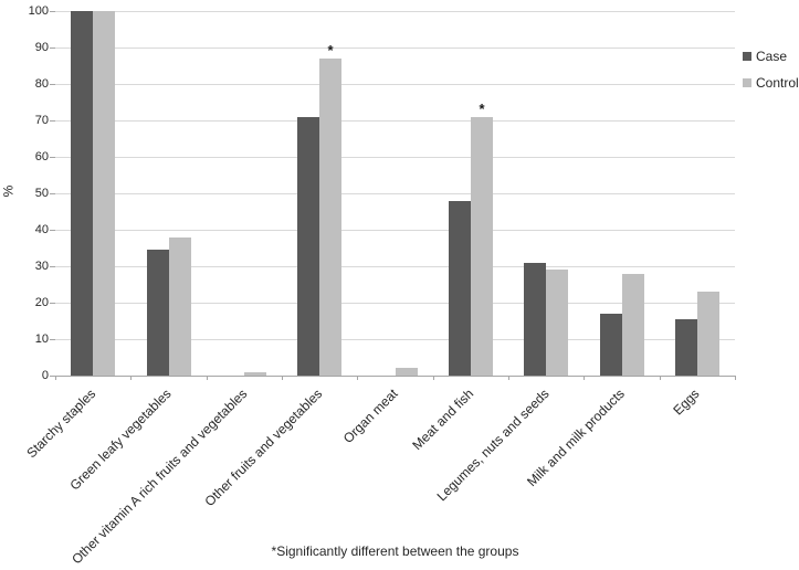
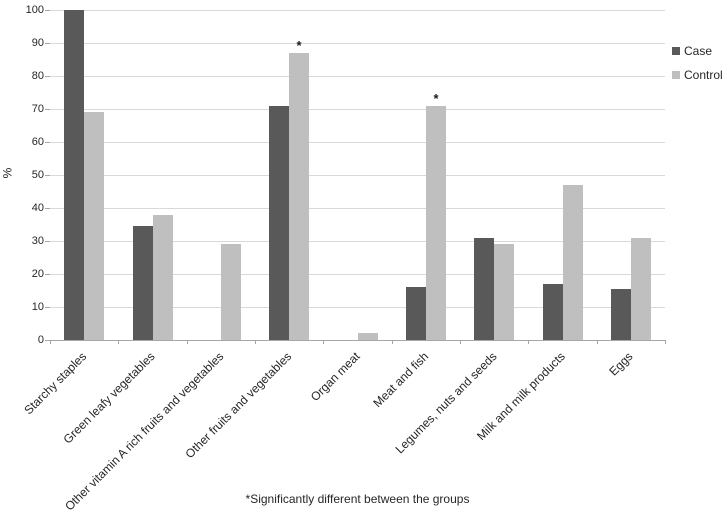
Control/Starchy staples: 100 -> 69
Control/Other vitamin A rich fruits and vegetables: 1 -> 29
Case/Meat and fish: 48 -> 16
Control/Milk and milk products: 28 -> 47
Control/Eggs: 23 -> 31
